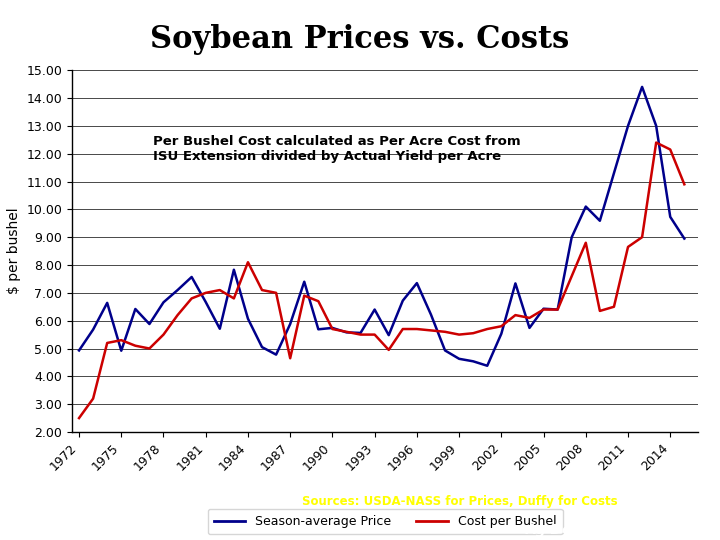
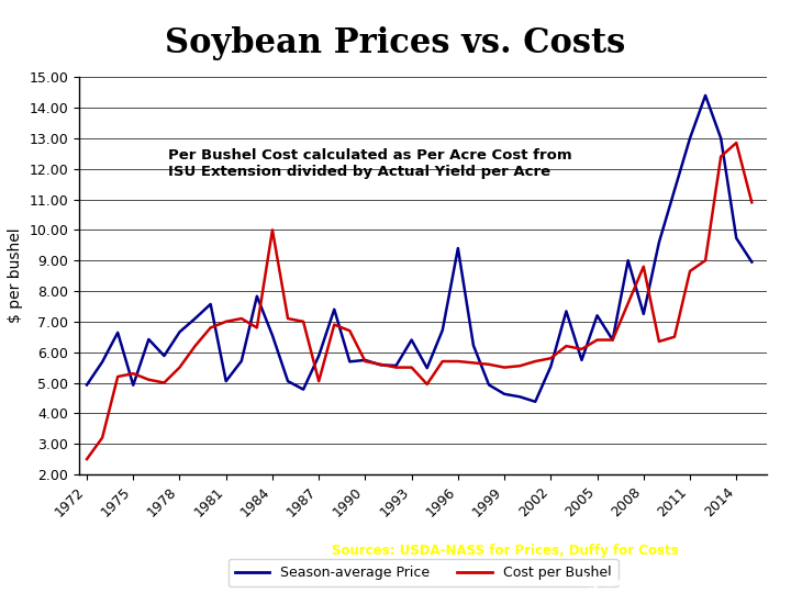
Season-average Price/1981: 6.67 -> 5.05
Season-average Price/1984: 6.07 -> 6.55
Cost per Bushel/1984: 8.10 -> 10.00
Cost per Bushel/1987: 4.65 -> 5.05
Season-average Price/1996: 7.35 -> 9.40
Season-average Price/2005: 6.43 -> 7.20
Season-average Price/2008: 10.10 -> 7.25
Cost per Bushel/2014: 12.15 -> 12.85
